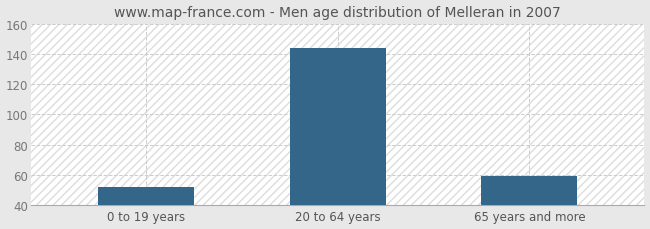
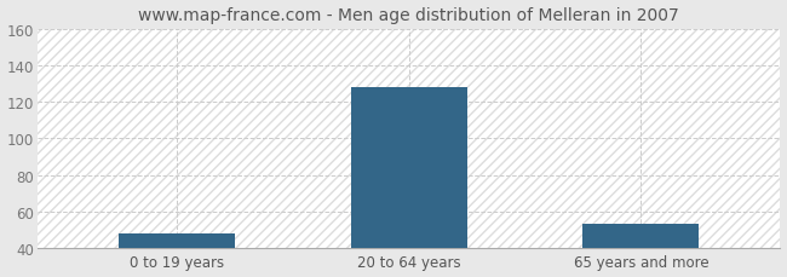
0 to 19 years: 52 -> 48
20 to 64 years: 144 -> 128
65 years and more: 59 -> 53
